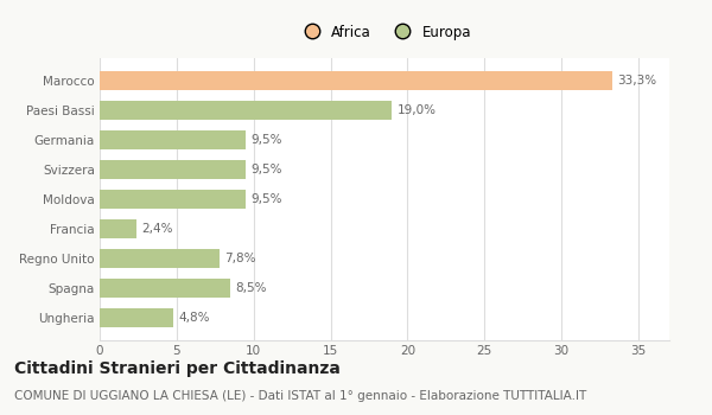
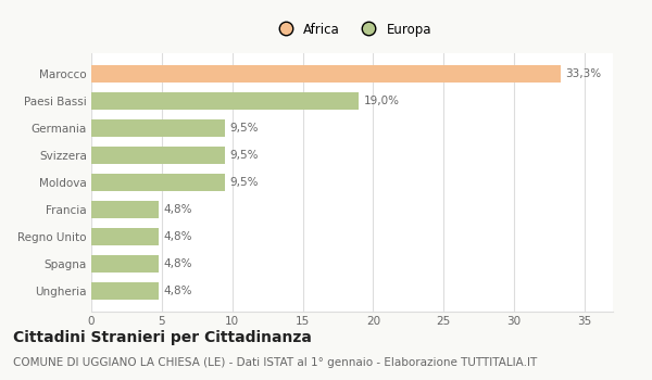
Francia: 2,4% -> 4,8%
Regno Unito: 7,8% -> 4,8%
Spagna: 8,5% -> 4,8%
